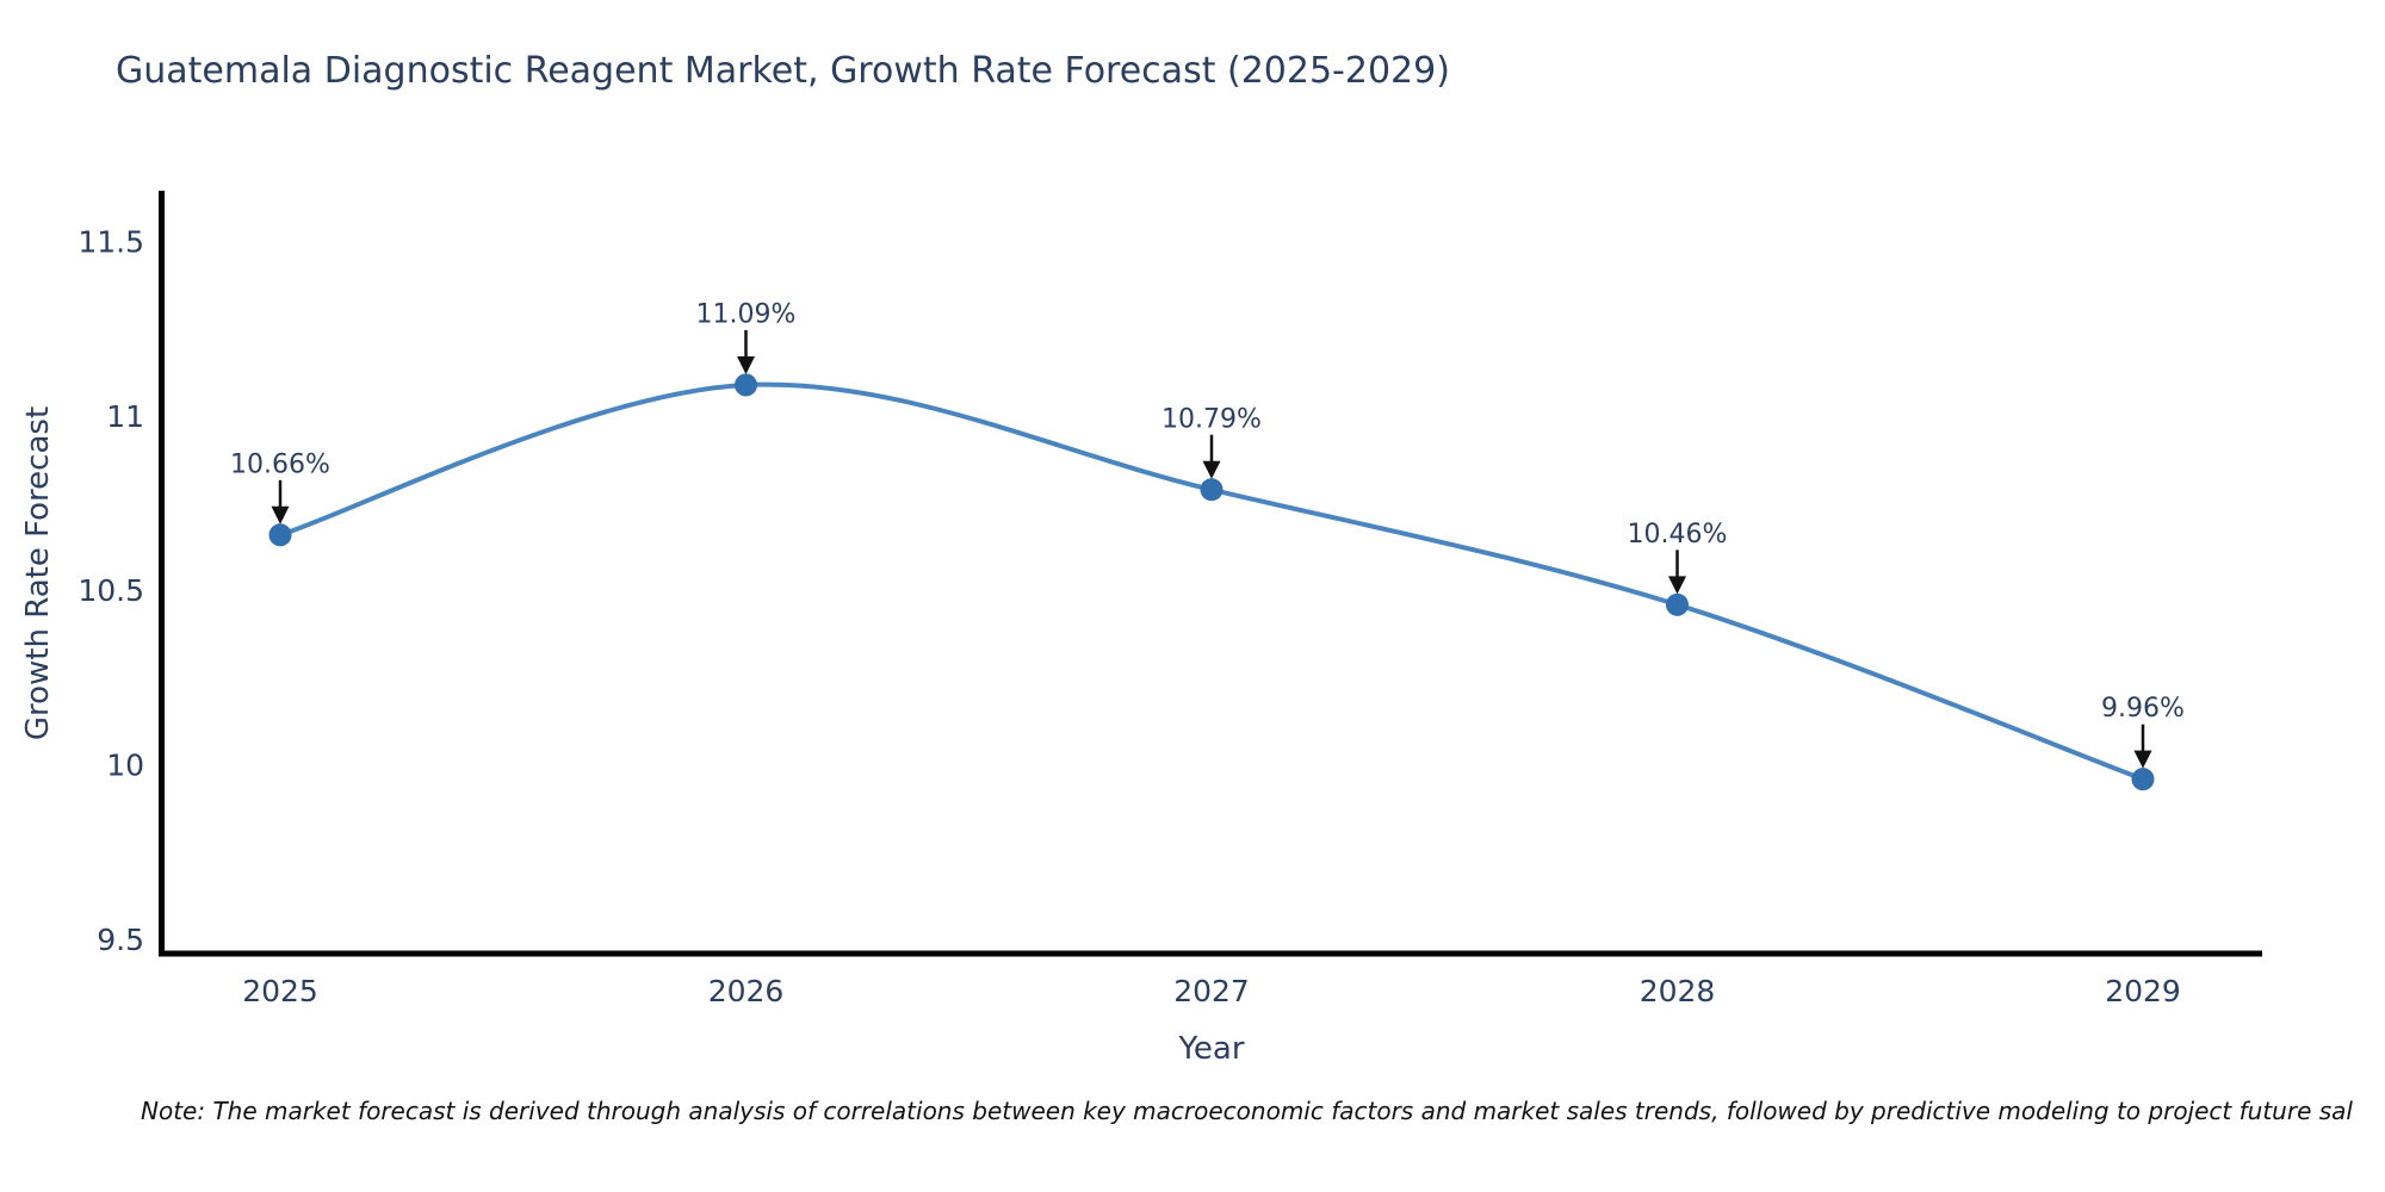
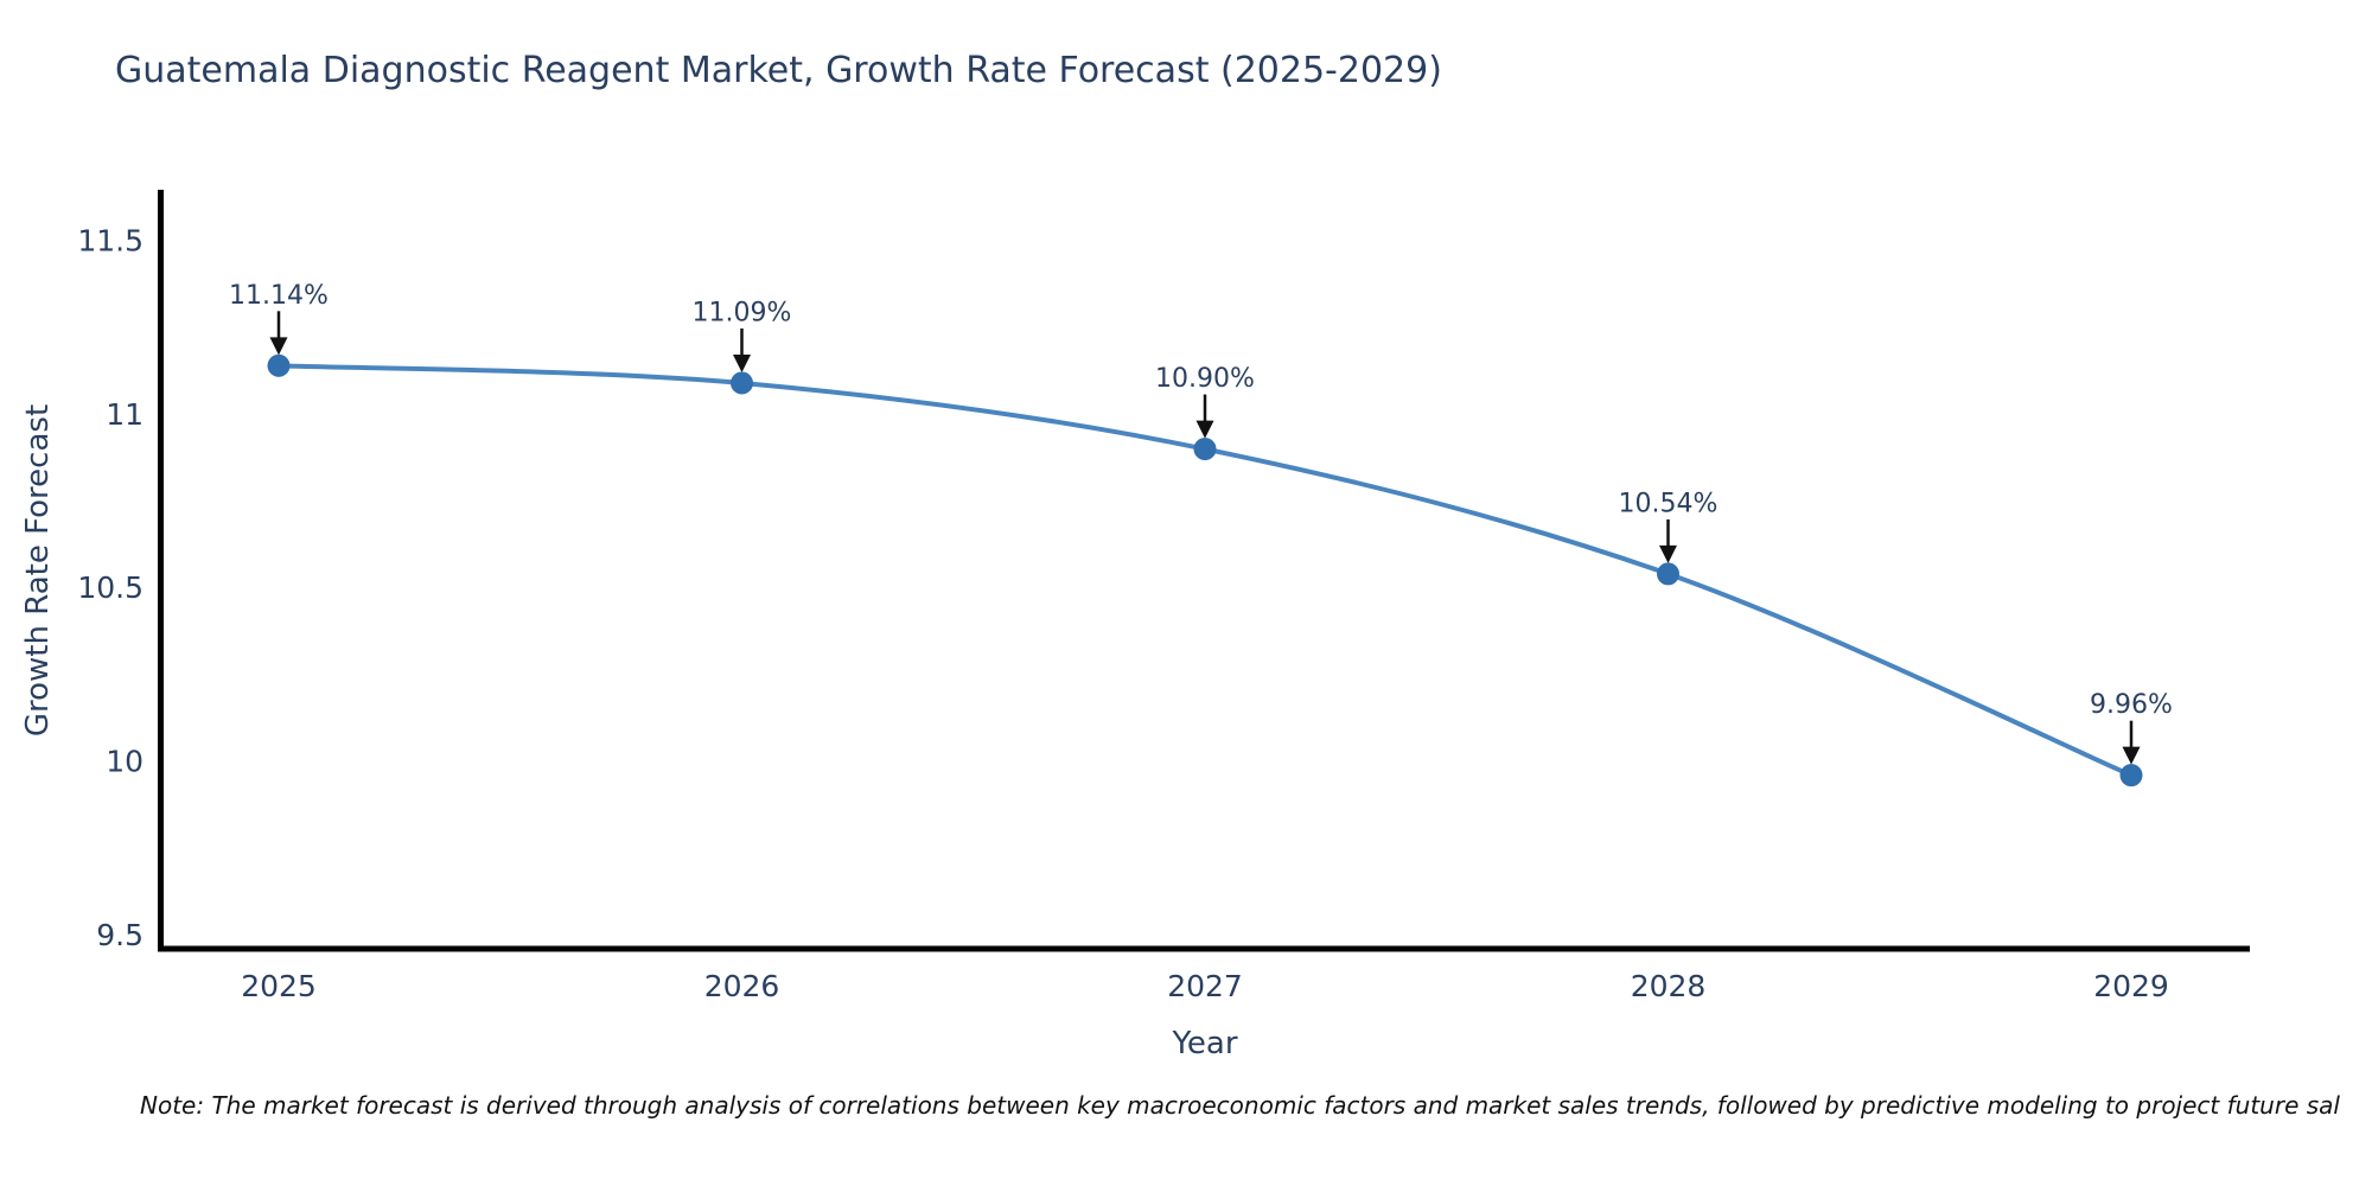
2025: 10.66% -> 11.14%
2027: 10.79% -> 10.90%
2028: 10.46% -> 10.54%
